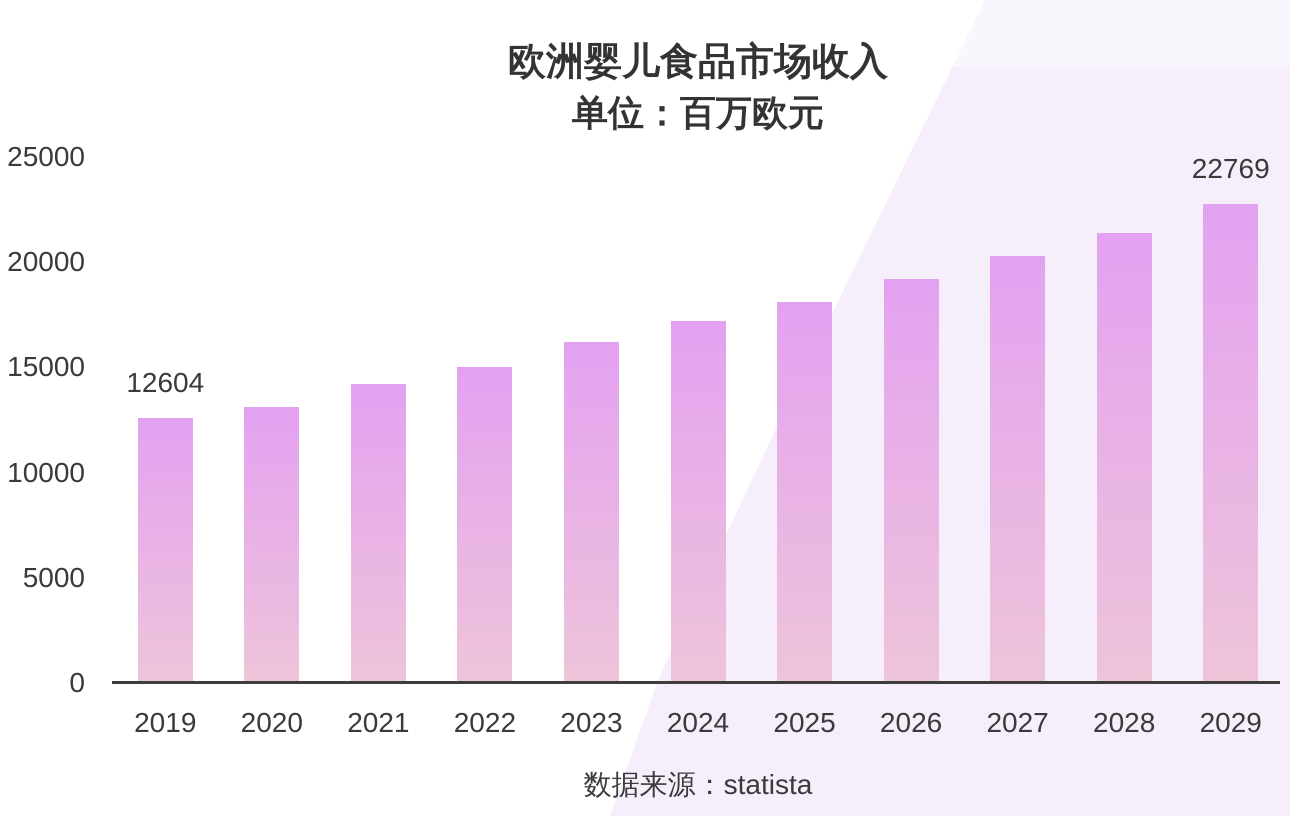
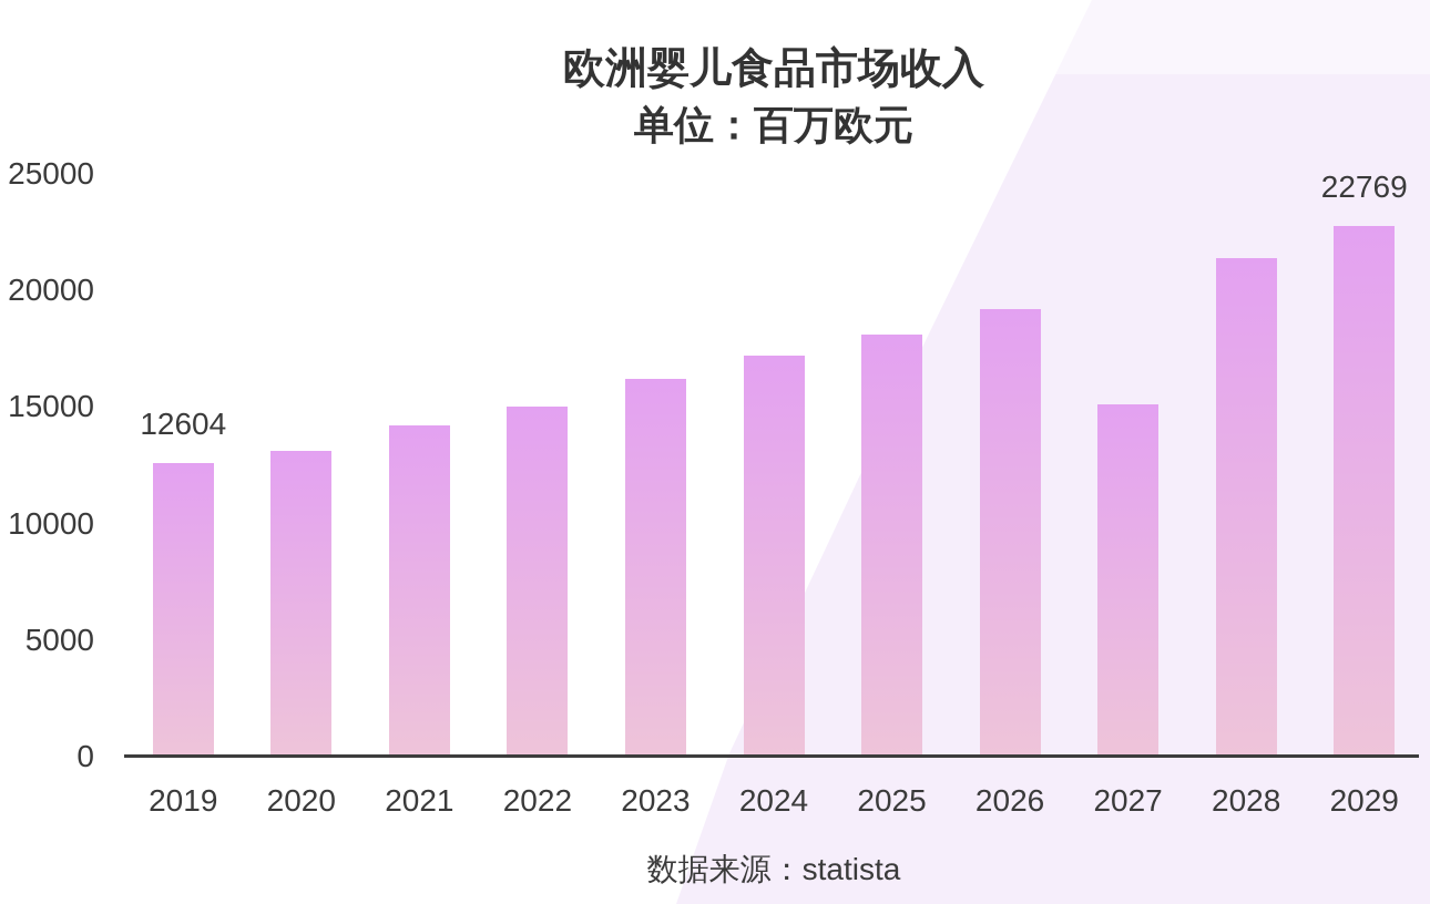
2027: 20300 -> 15100
